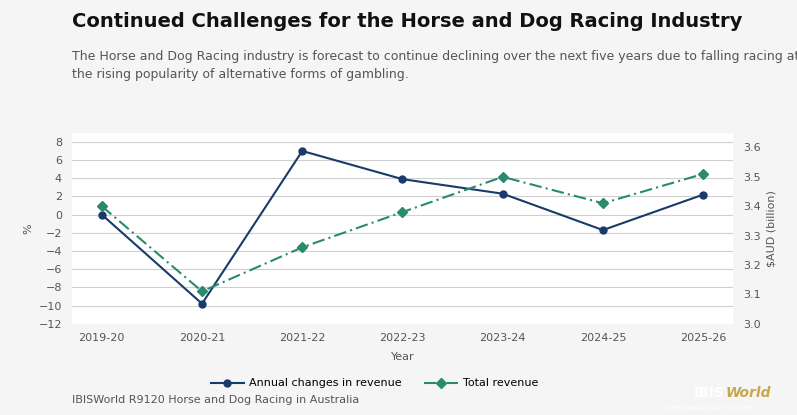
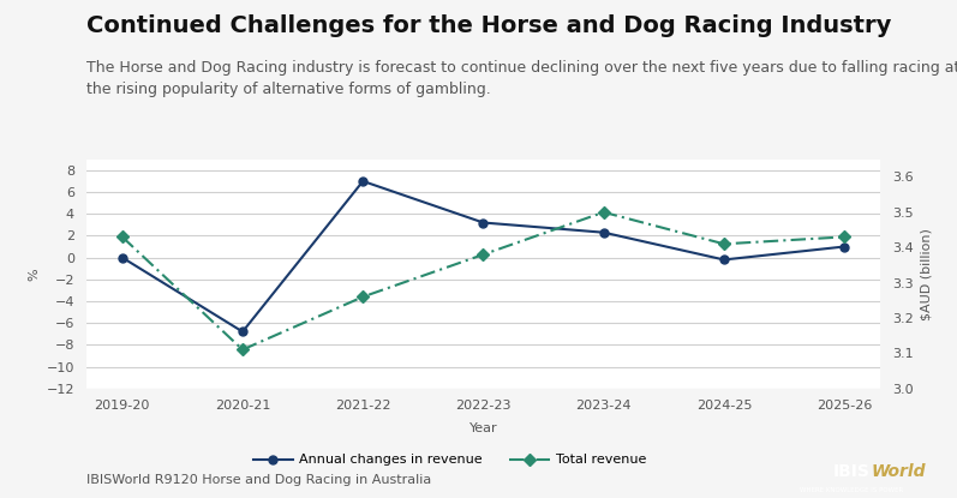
Total revenue/2019-20: 3.40 -> 3.43
Annual changes in revenue/2020-21: -9.8 -> -6.8
Annual changes in revenue/2022-23: 3.9 -> 3.2
Annual changes in revenue/2024-25: -1.7 -> -0.2
Annual changes in revenue/2025-26: 2.2 -> 1.0
Total revenue/2025-26: 3.51 -> 3.43
